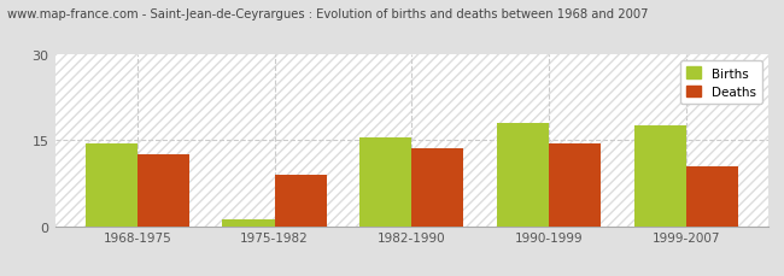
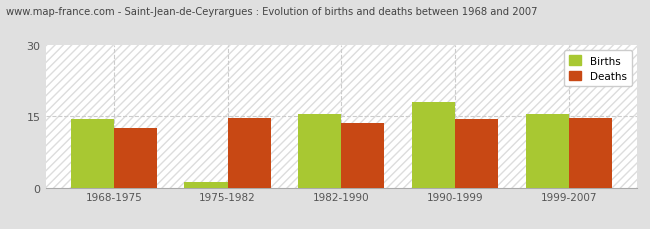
Deaths/1975-1982: 9.0 -> 14.7
Births/1999-2007: 17.5 -> 15.5
Deaths/1999-2007: 10.5 -> 14.7
